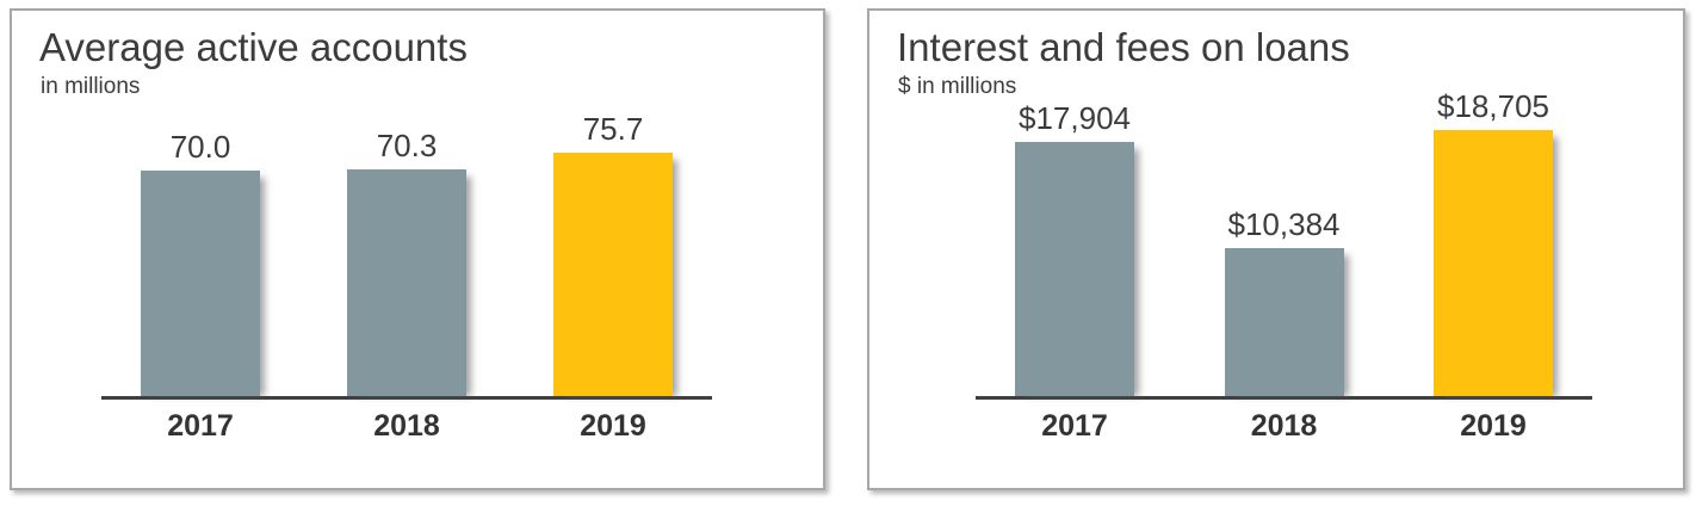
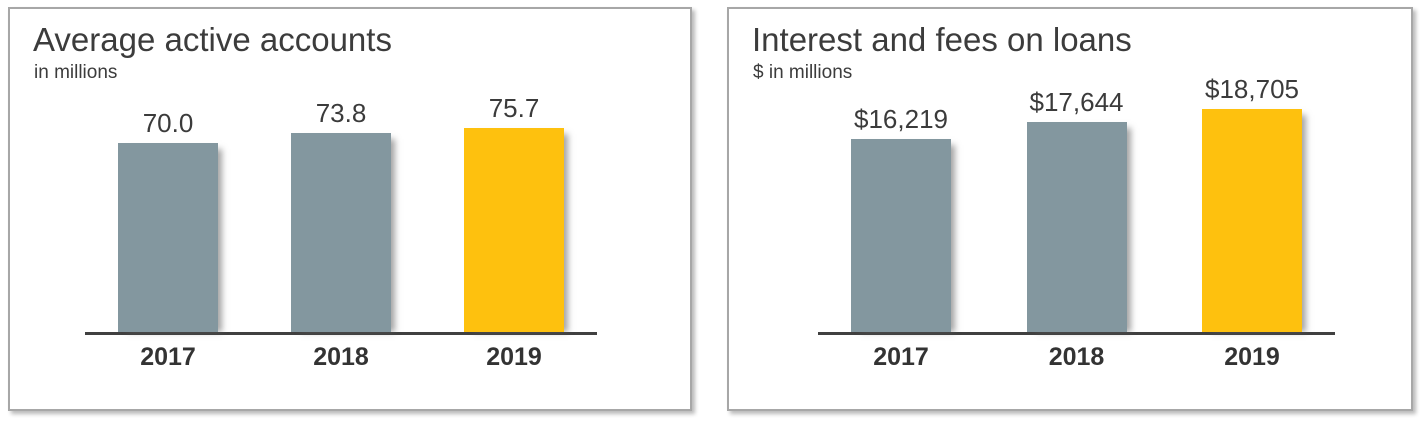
Average active accounts/2018: 70.3 -> 73.8
Interest and fees on loans/2017: $17,904 -> $16,219
Interest and fees on loans/2018: $10,384 -> $17,644
